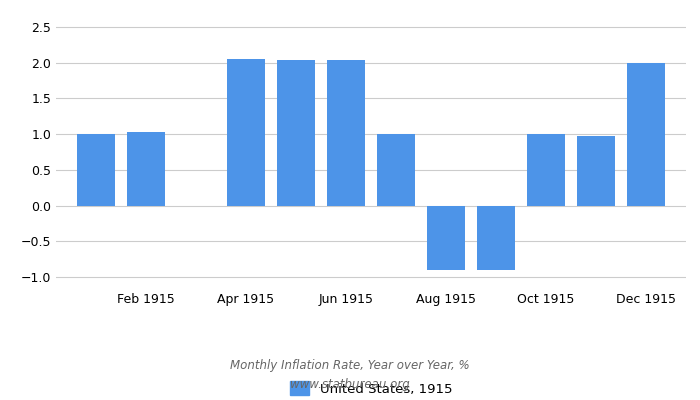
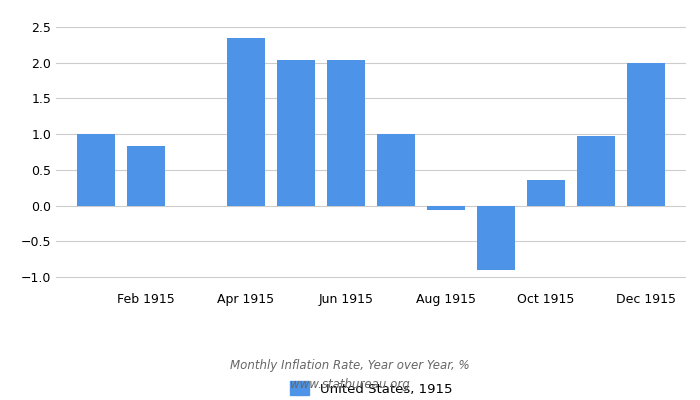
Feb 1915: 1.03 -> 0.84
Apr 1915: 2.05 -> 2.34
Aug 1915: -0.90 -> -0.06
Oct 1915: 1.00 -> 0.36
